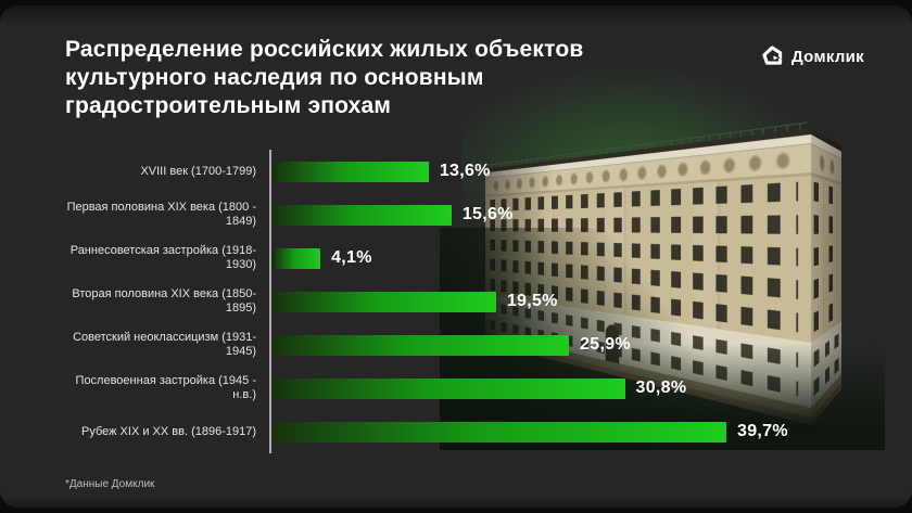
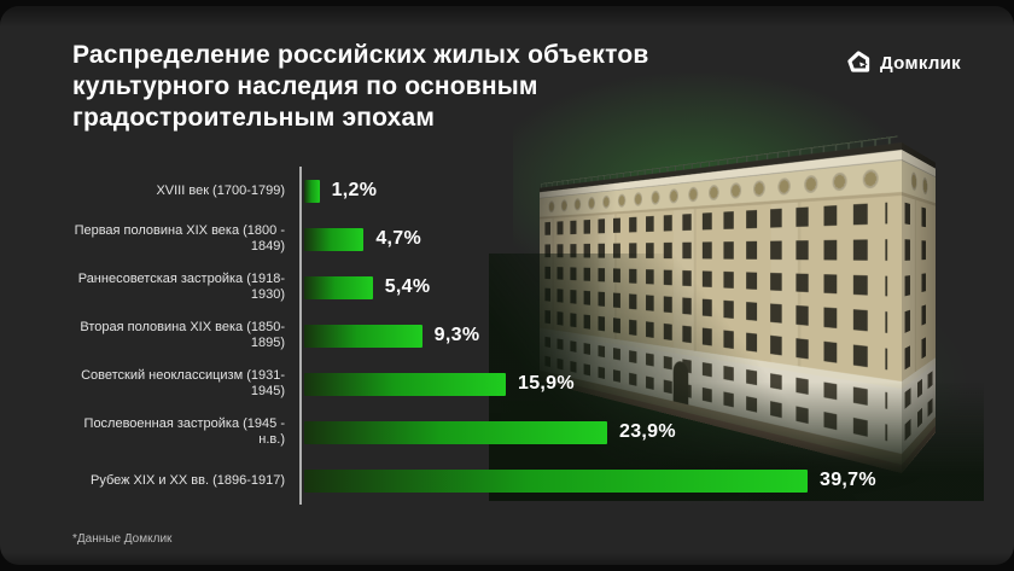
XVIII век (1700-1799): 13,6% -> 1,2%
Первая половина XIX века (1800 - 1849): 15,6% -> 4,7%
Раннесоветская застройка (1918-1930): 4,1% -> 5,4%
Вторая половина XIX века (1850-1895): 19,5% -> 9,3%
Советский неоклассицизм (1931-1945): 25,9% -> 15,9%
Послевоенная застройка (1945 - н.в.): 30,8% -> 23,9%
